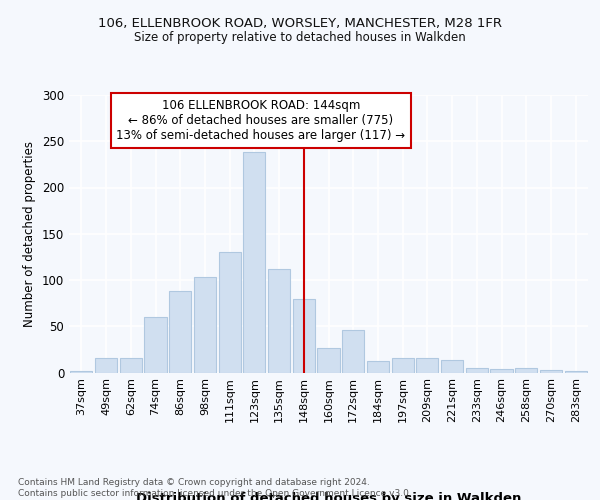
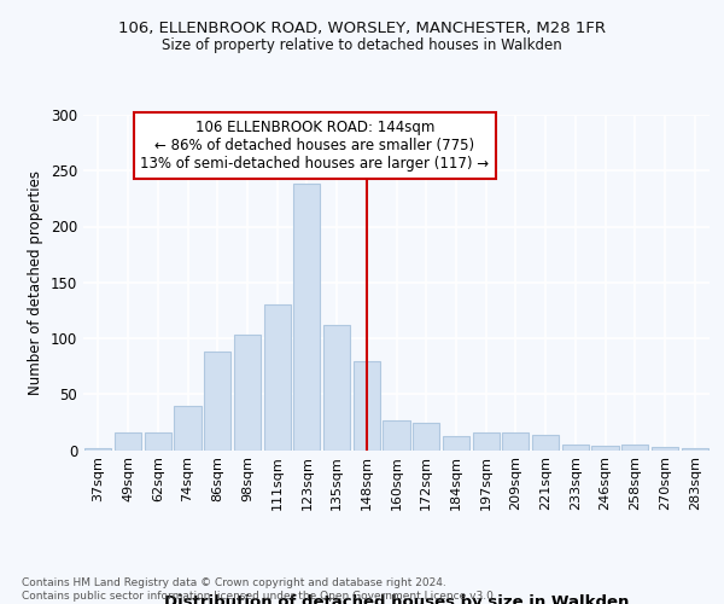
74sqm: 60 -> 40
172sqm: 46 -> 24
